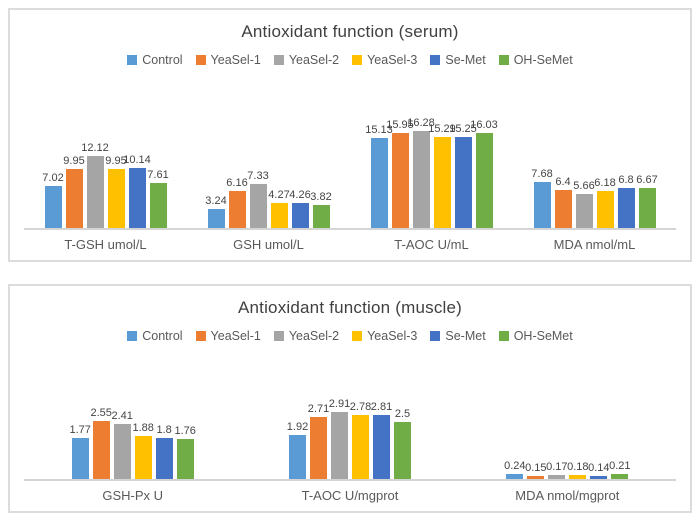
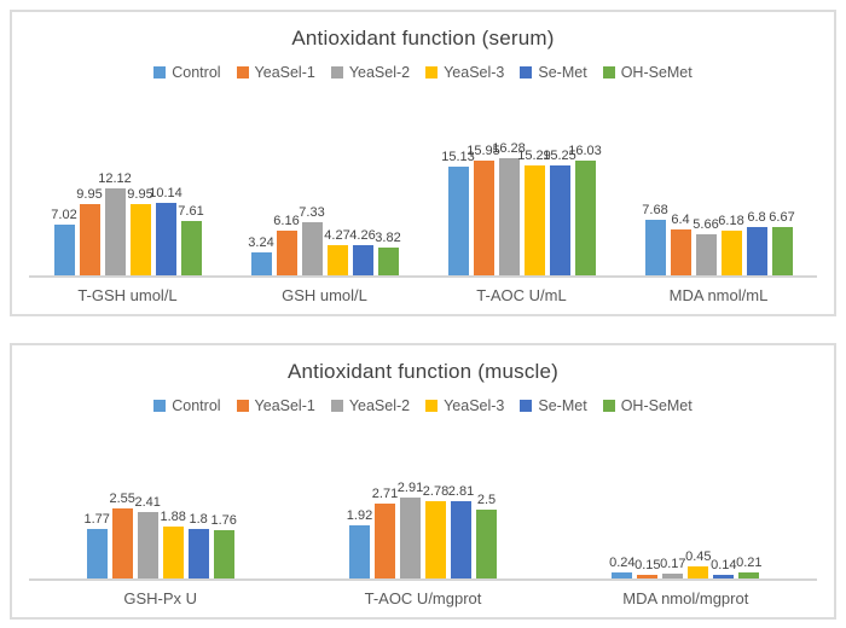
Antioxidant function (muscle)/YeaSel-3/MDA nmol/mgprot: 0.18 -> 0.45
